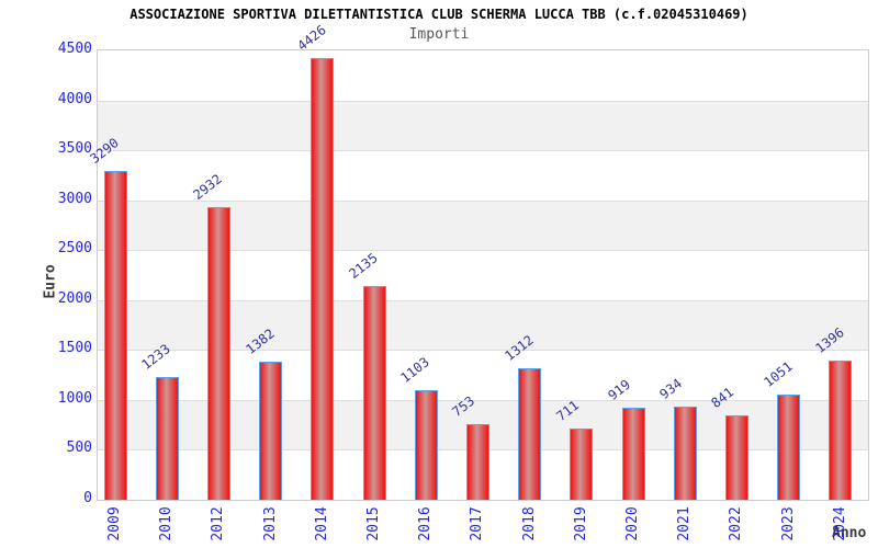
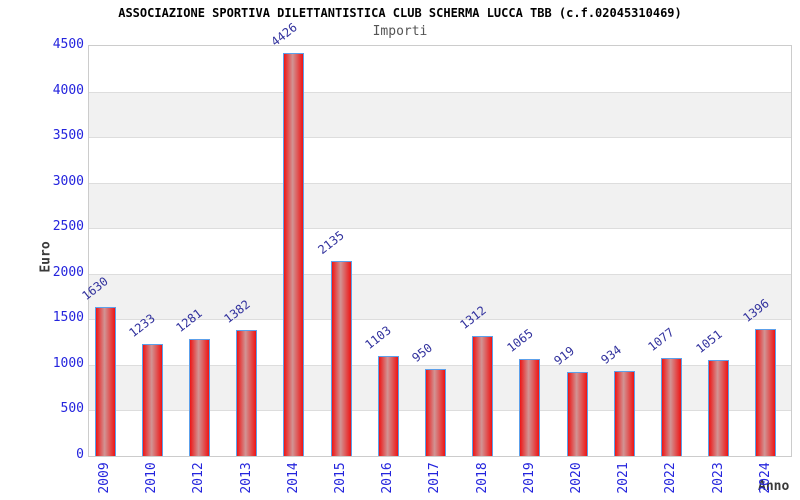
2009: 3290 -> 1630
2012: 2932 -> 1281
2017: 753 -> 950
2019: 711 -> 1065
2022: 841 -> 1077
